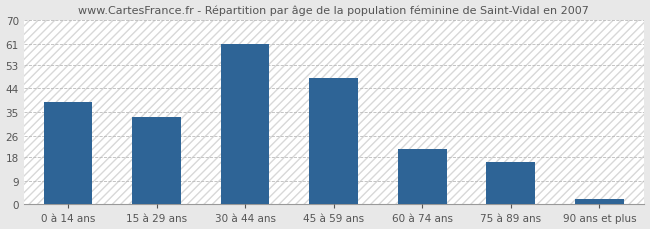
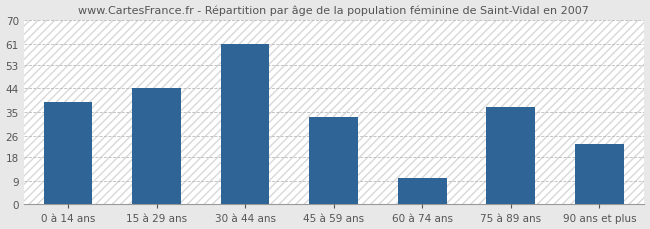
15 à 29 ans: 33 -> 44
45 à 59 ans: 48 -> 33
60 à 74 ans: 21 -> 10
75 à 89 ans: 16 -> 37
90 ans et plus: 2 -> 23
